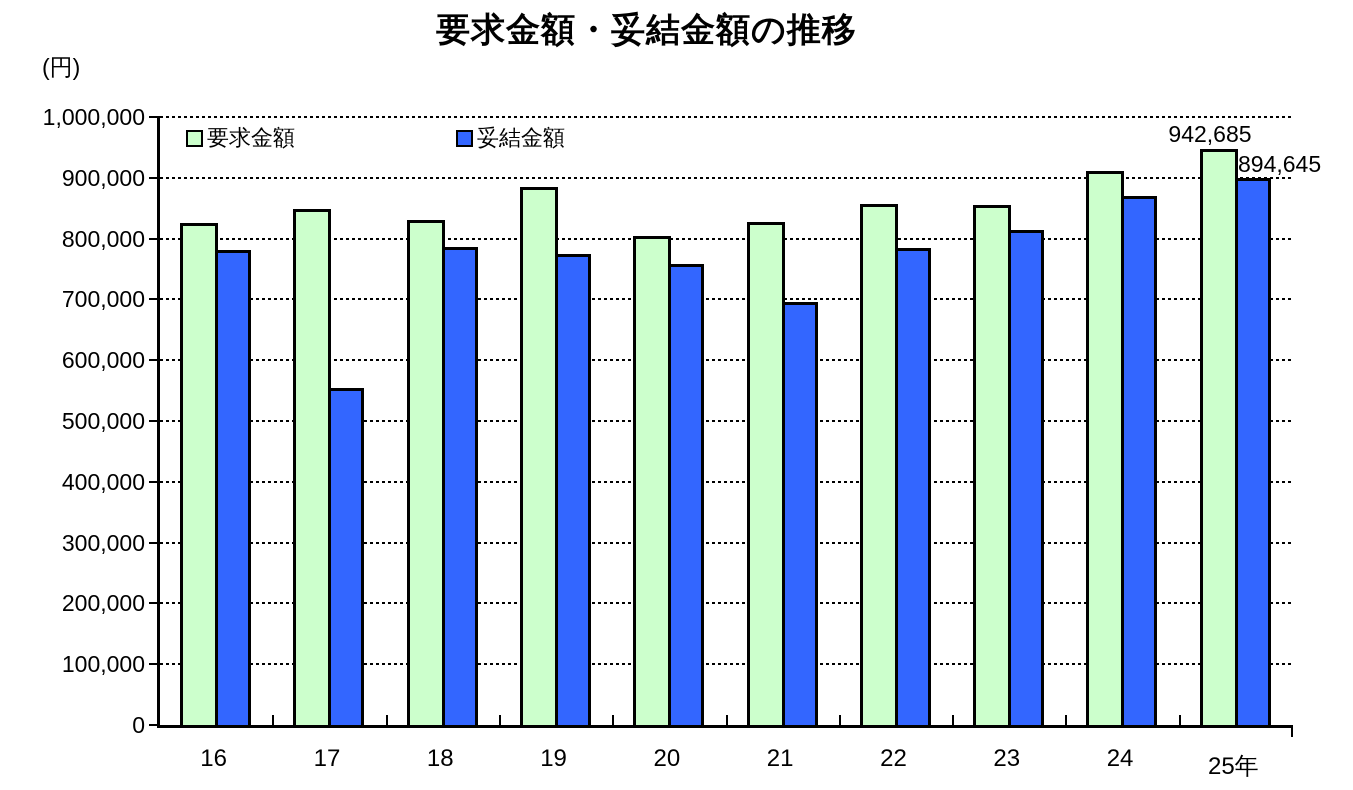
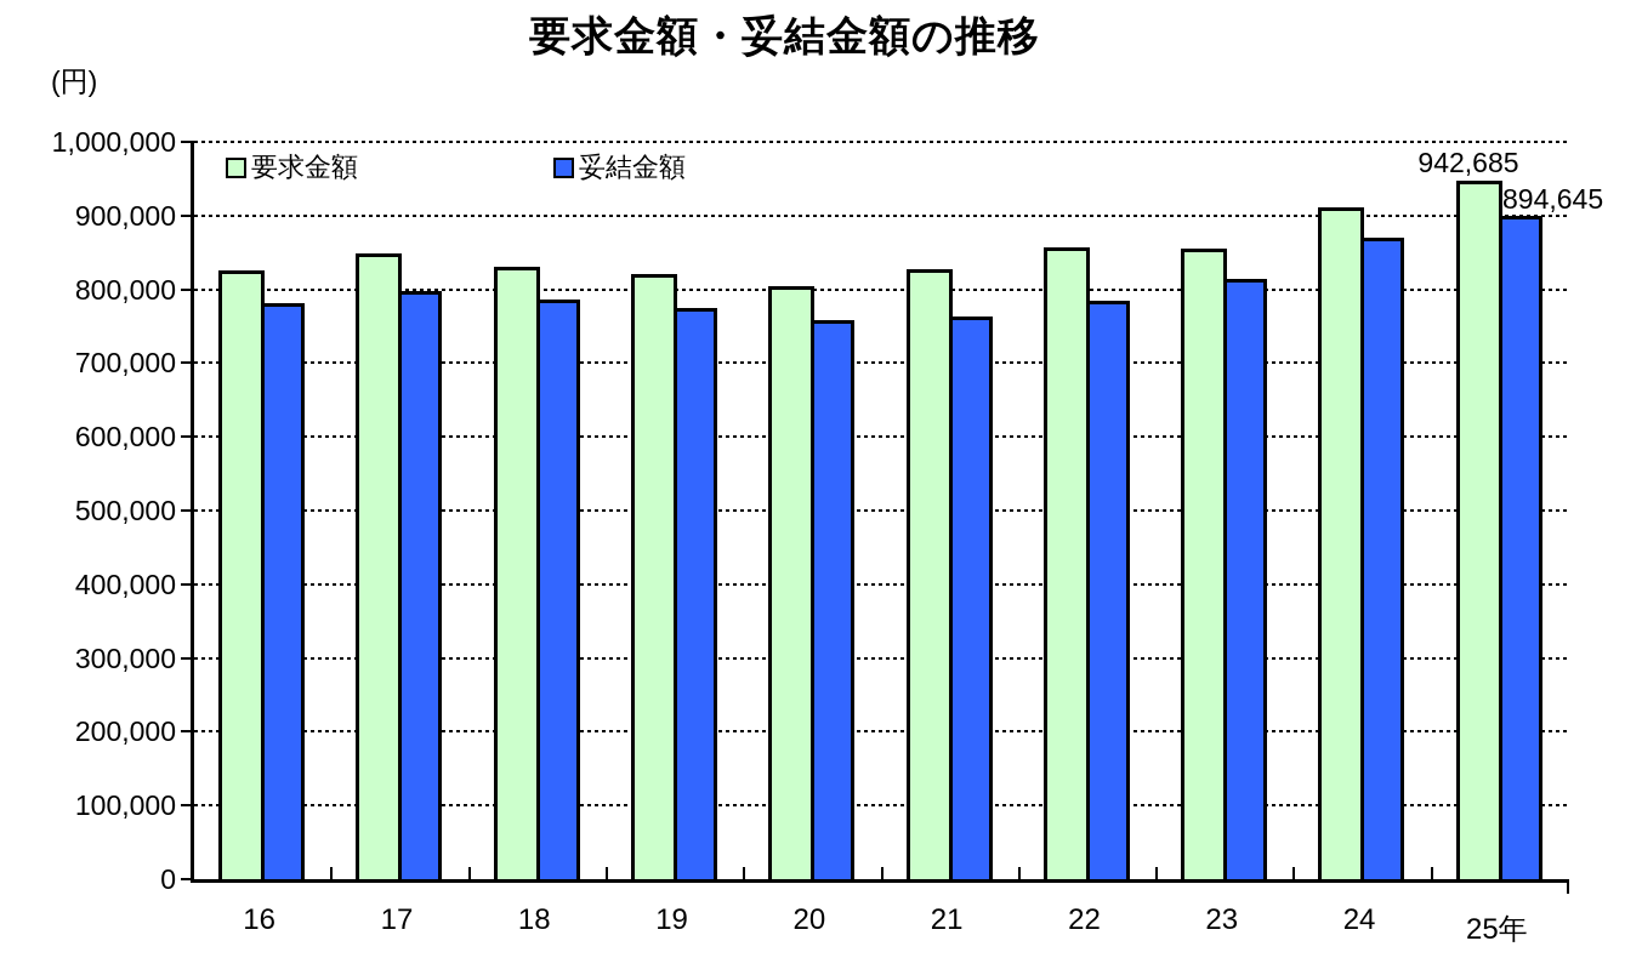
妥結金額/17: 550000 -> 790000
要求金額/19: 880000 -> 820000
妥結金額/21: 690000 -> 760000
